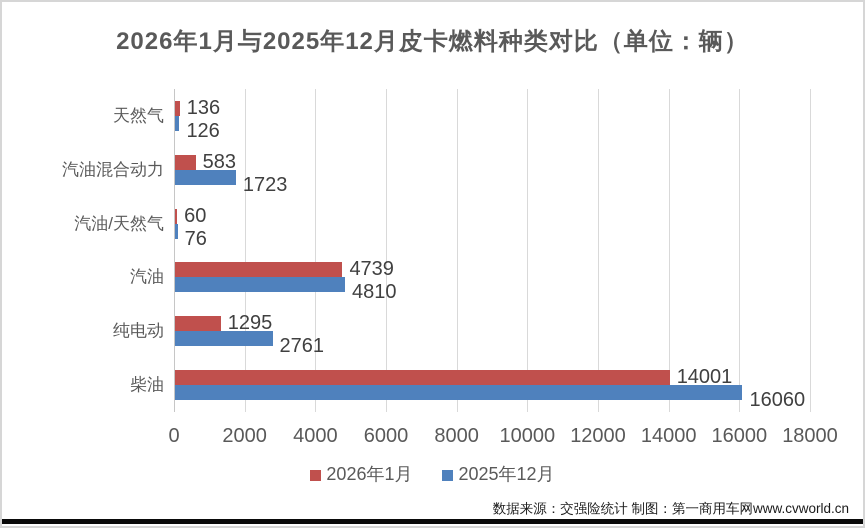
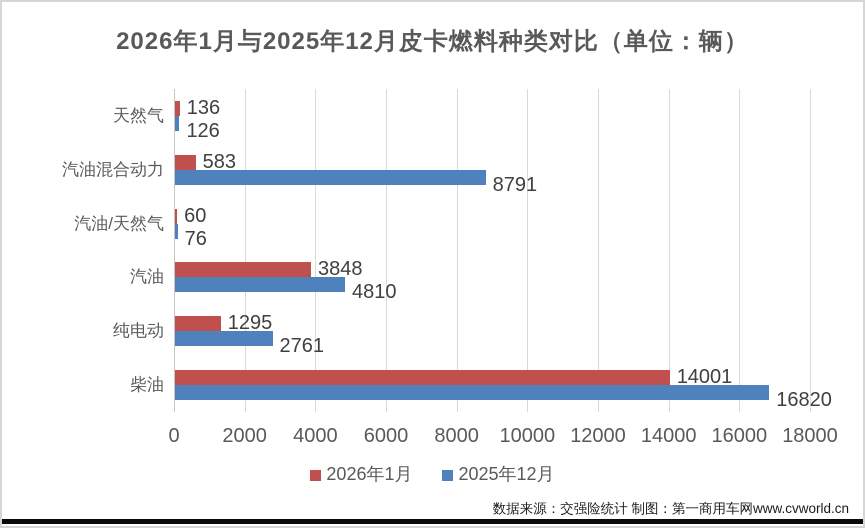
2025年12月/汽油混合动力: 1723 -> 8791
2026年1月/汽油: 4739 -> 3848
2025年12月/柴油: 16060 -> 16820
